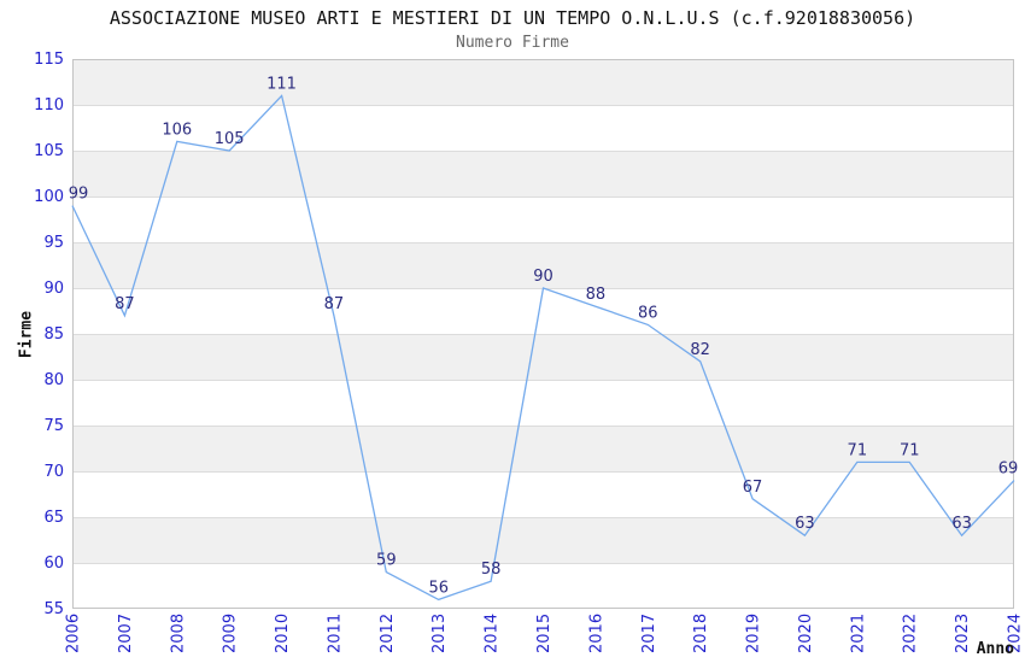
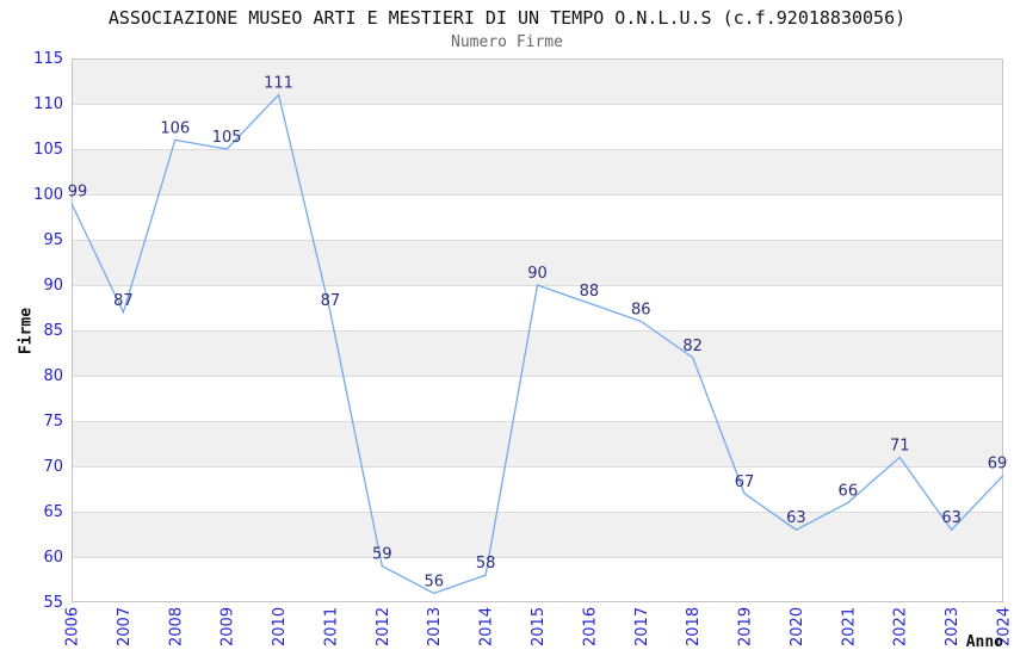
2021: 71 -> 66
